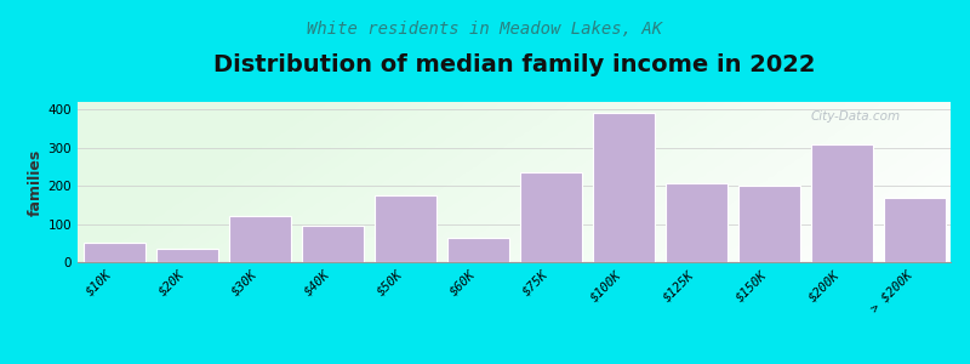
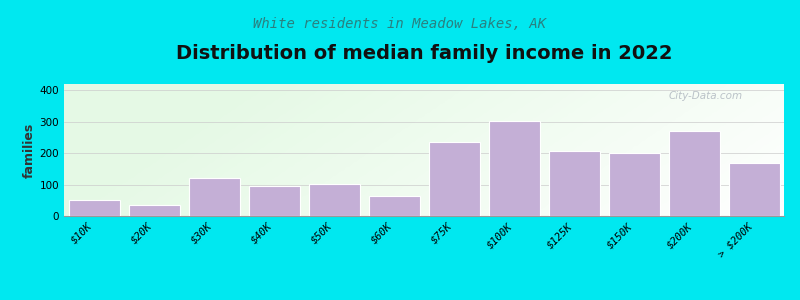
$50K: 175 -> 102
$100K: 390 -> 302
$200K: 310 -> 270
